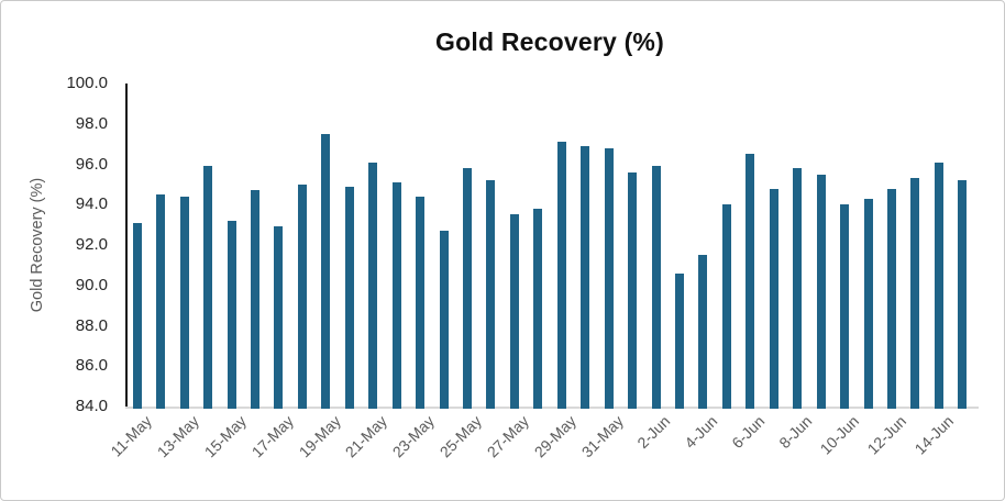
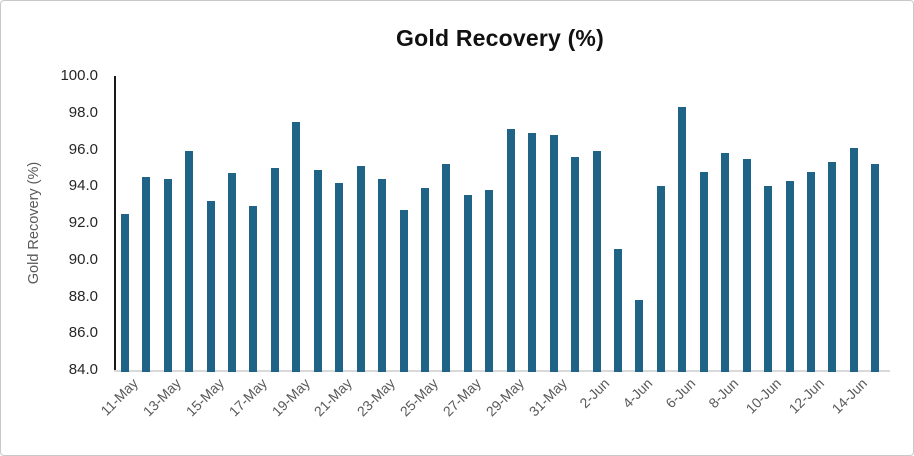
11-May: 93.1 -> 92.5
21-May: 96.1 -> 94.2
25-May: 95.8 -> 93.9
4-Jun: 91.5 -> 87.8
6-Jun: 96.5 -> 98.3
